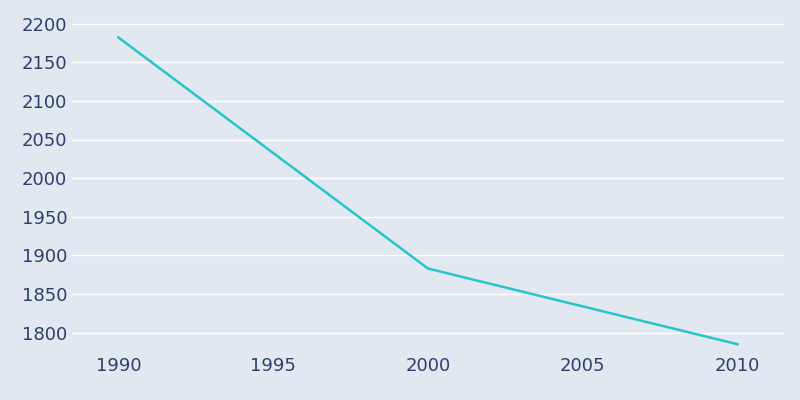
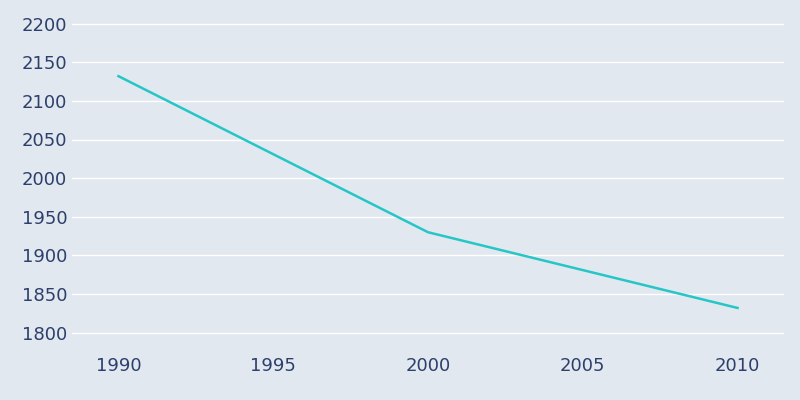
1990: 2182 -> 2132
2000: 1883 -> 1930
2010: 1785 -> 1832
